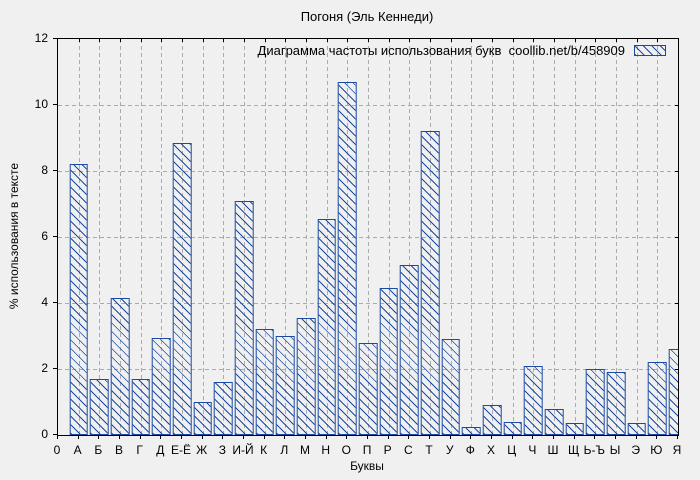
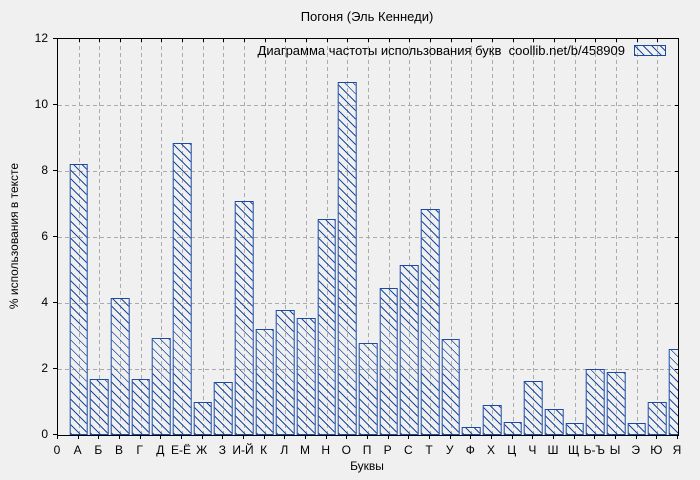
Л: 3.0 -> 3.8
Т: 9.2 -> 6.8
Ч: 2.1 -> 1.6
Ю: 2.2 -> 1.0
